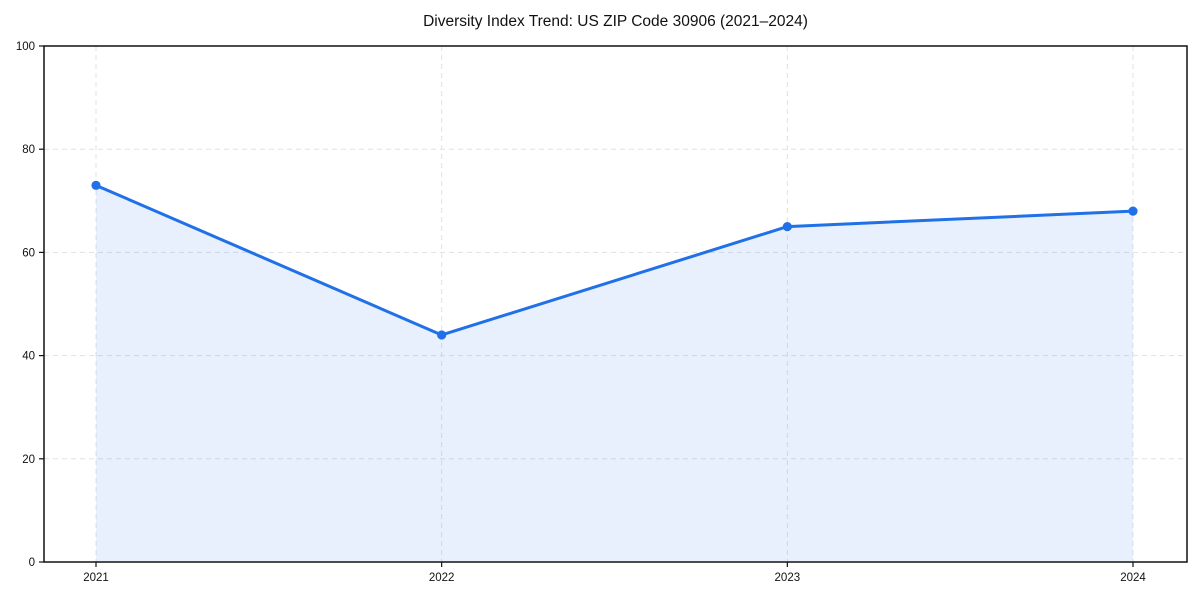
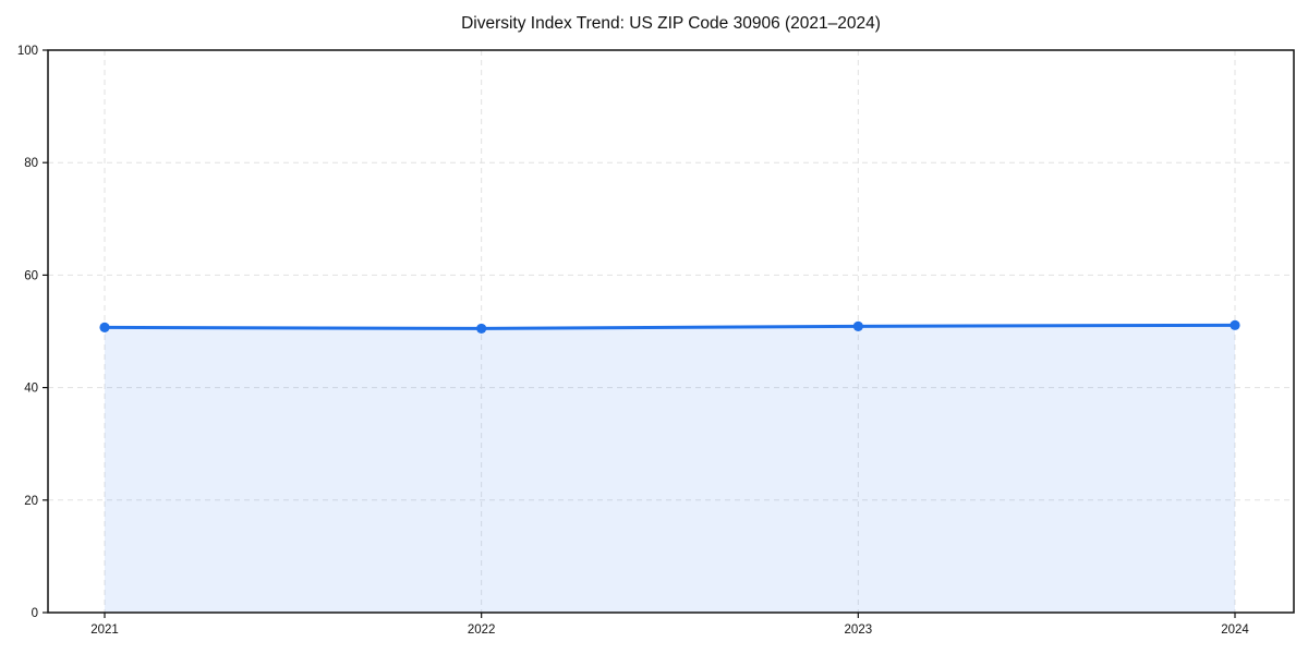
2021: 73 -> 51
2022: 44 -> 50
2023: 65 -> 51
2024: 68 -> 51
